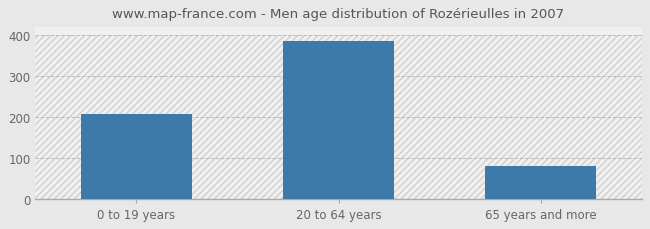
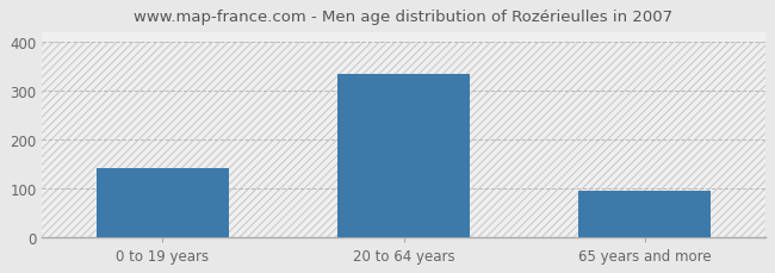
0 to 19 years: 207 -> 140
20 to 64 years: 385 -> 335
65 years and more: 80 -> 95
